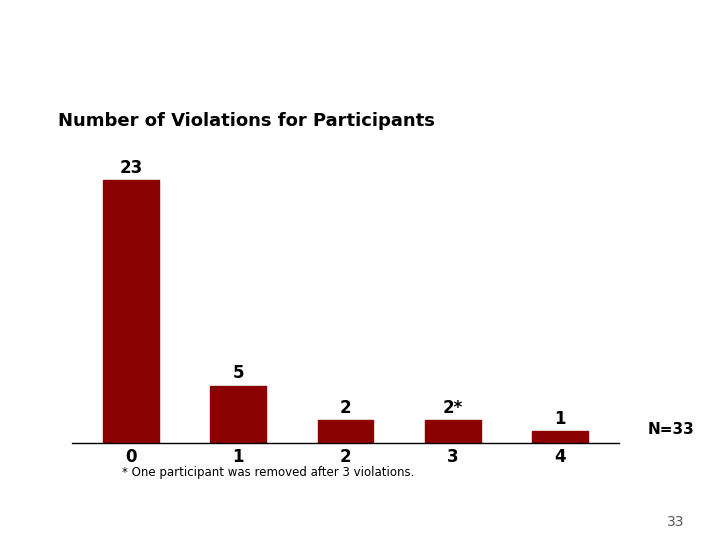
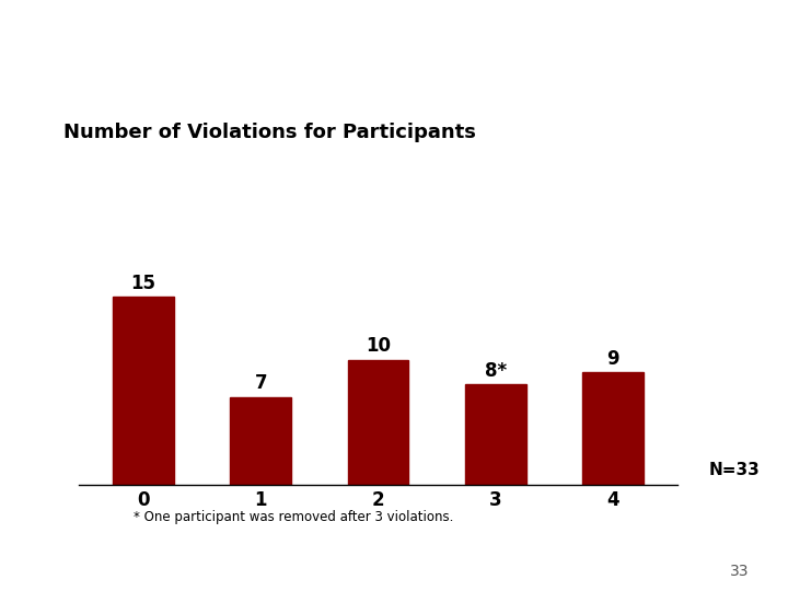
0: 23 -> 15
1: 5 -> 7
2: 2 -> 10
3: 2* -> 8*
4: 1 -> 9
